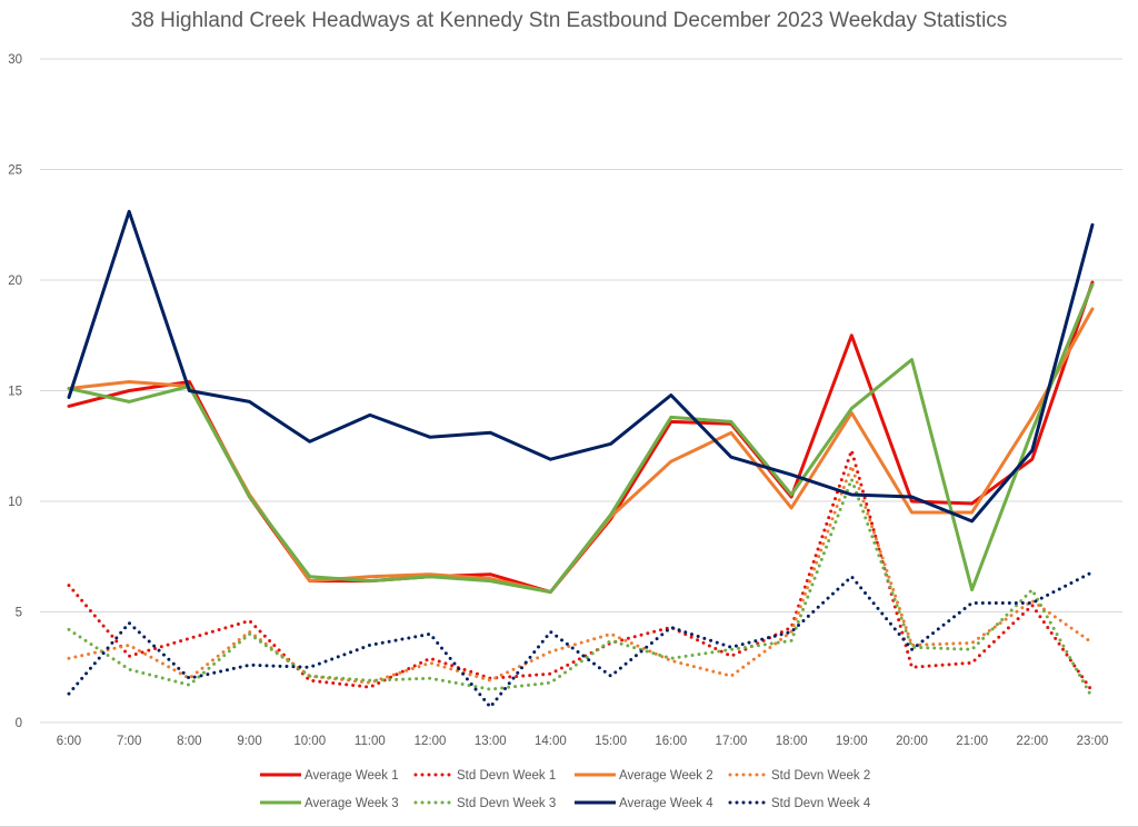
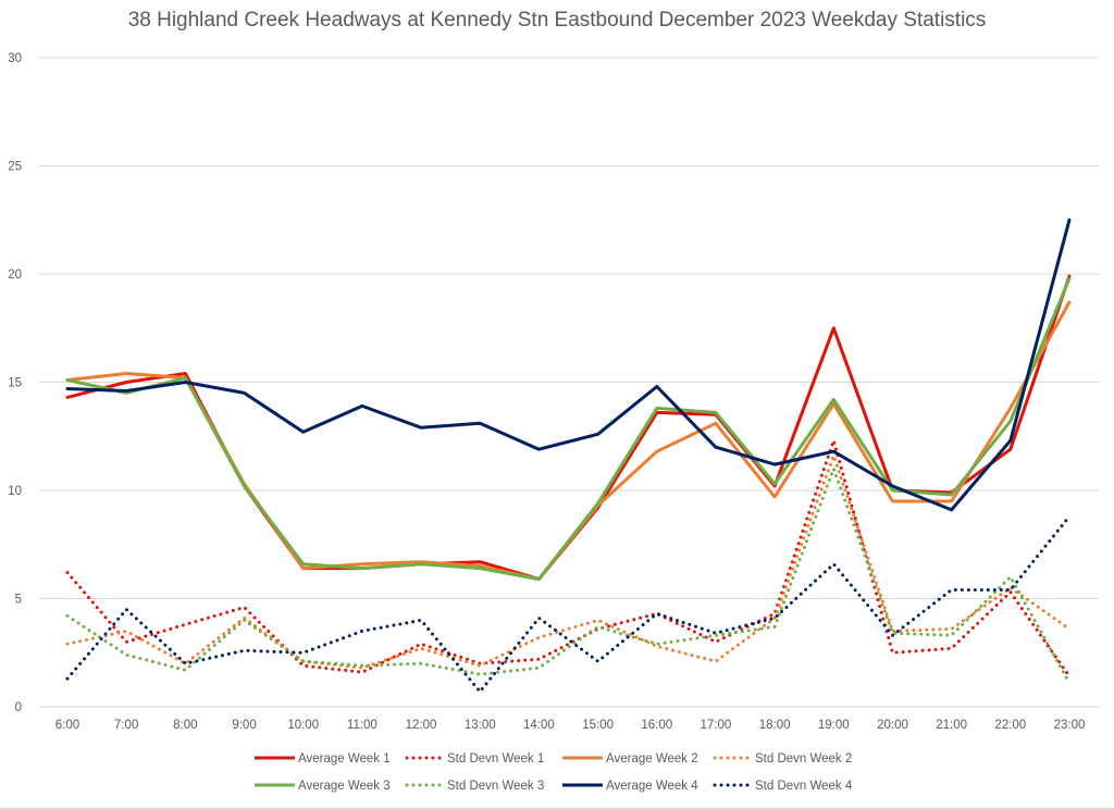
Average Week 4/7:00: 23.1 -> 14.6
Average Week 4/19:00: 10.3 -> 11.8
Average Week 3/20:00: 16.4 -> 10.0
Average Week 3/21:00: 6.0 -> 9.8
Std Devn Week 4/23:00: 6.8 -> 8.8
